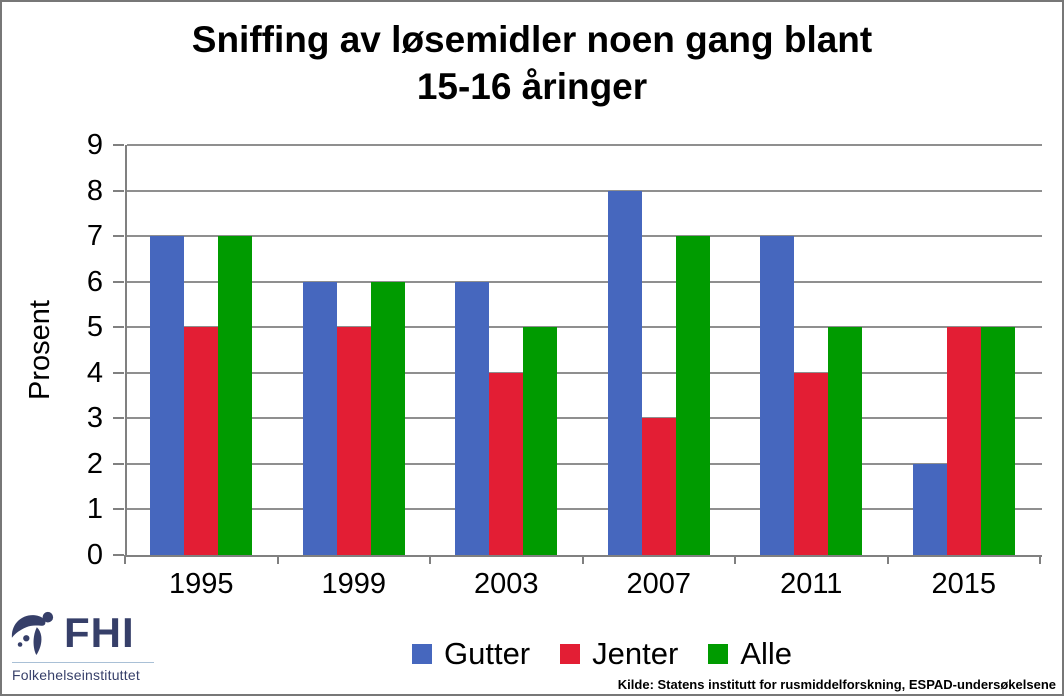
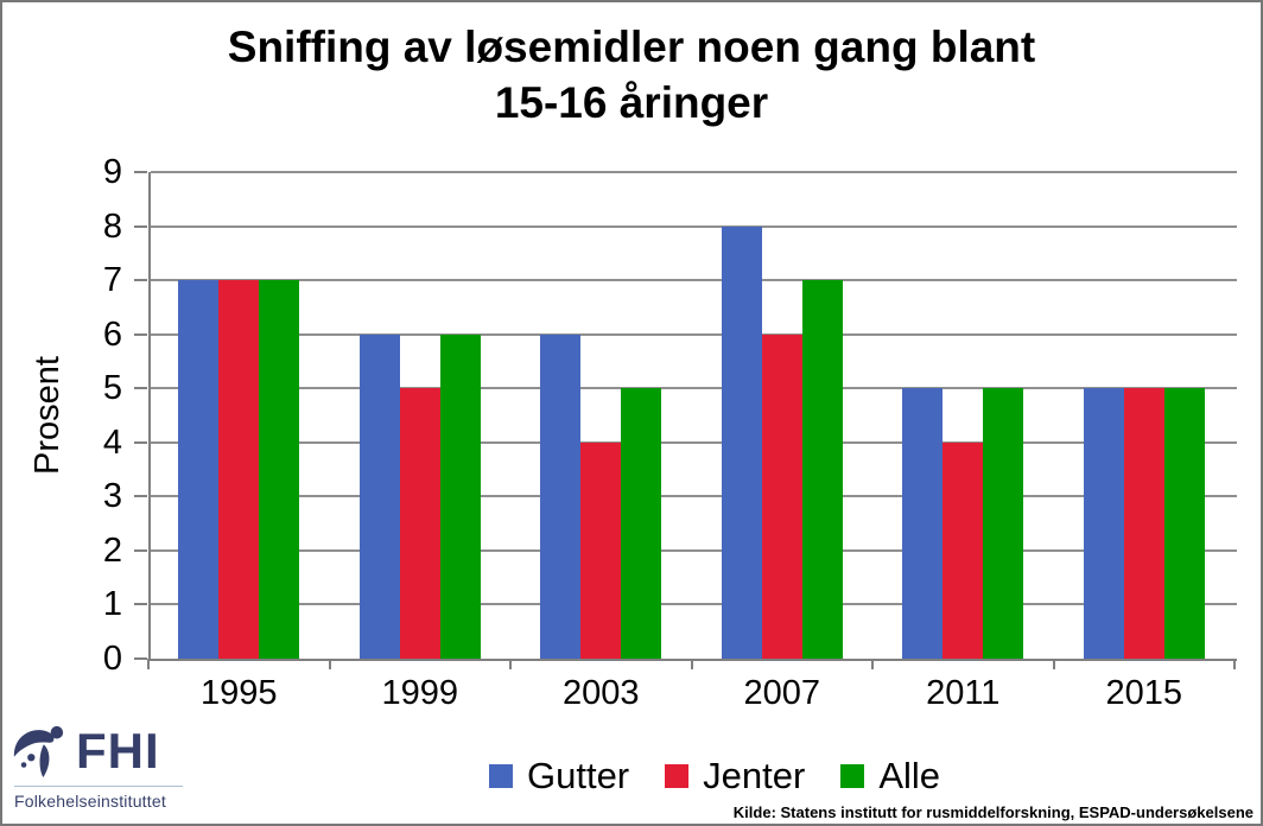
Jenter/1995: 5 -> 7
Jenter/2007: 3 -> 6
Gutter/2011: 7 -> 5
Gutter/2015: 2 -> 5
